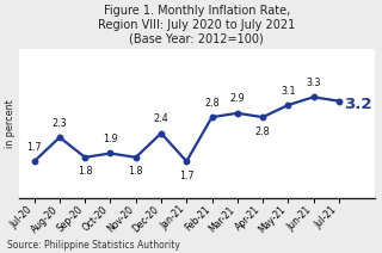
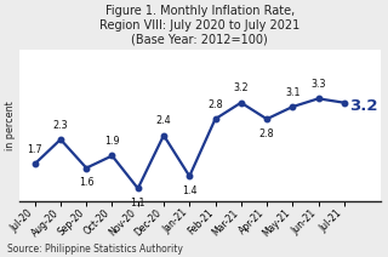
Sep-20: 1.8 -> 1.6
Nov-20: 1.8 -> 1.1
Jan-21: 1.7 -> 1.4
Mar-21: 2.9 -> 3.2
